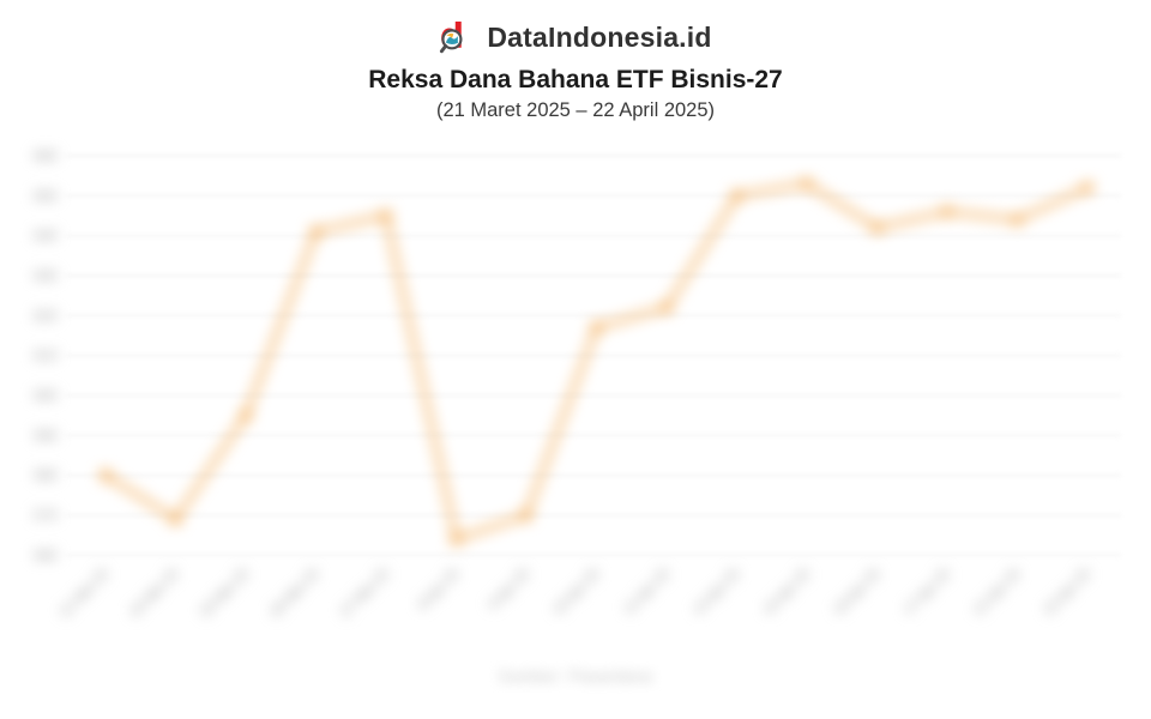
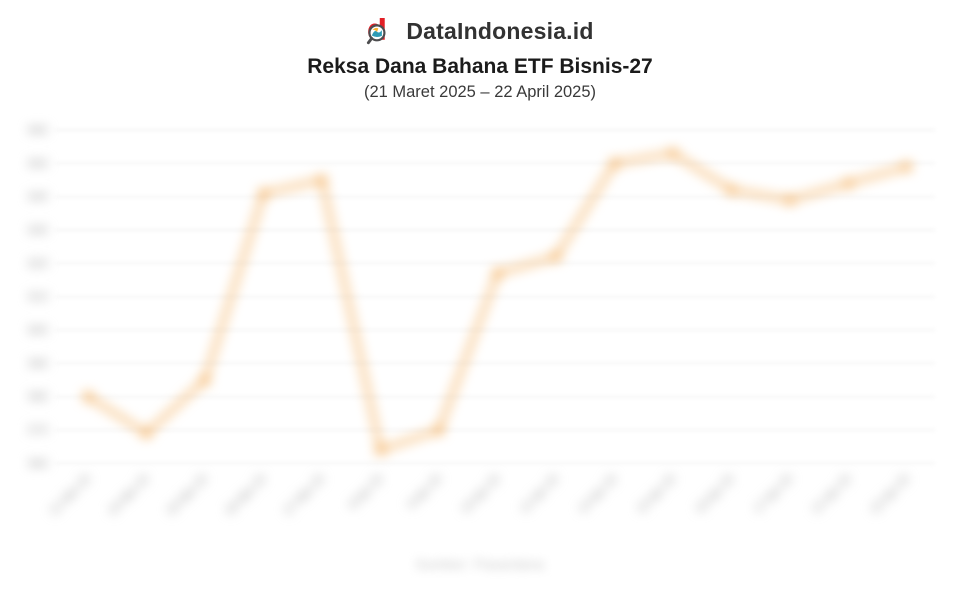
25 Mar 25: 595 -> 585
17 Apr 25: 646 -> 639
22 Apr 25: 652 -> 649
